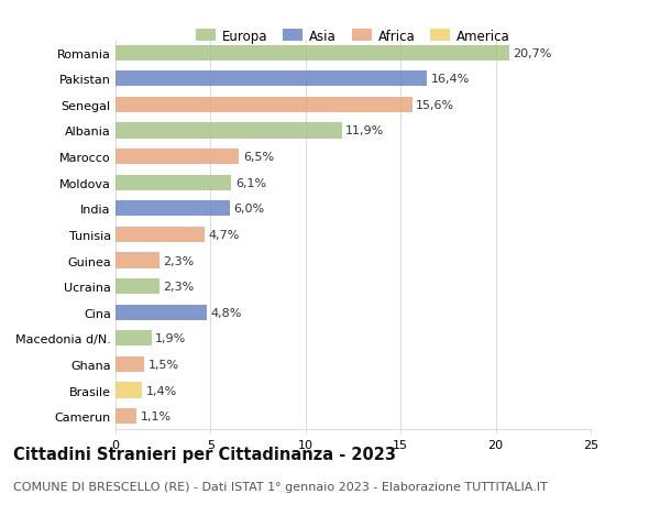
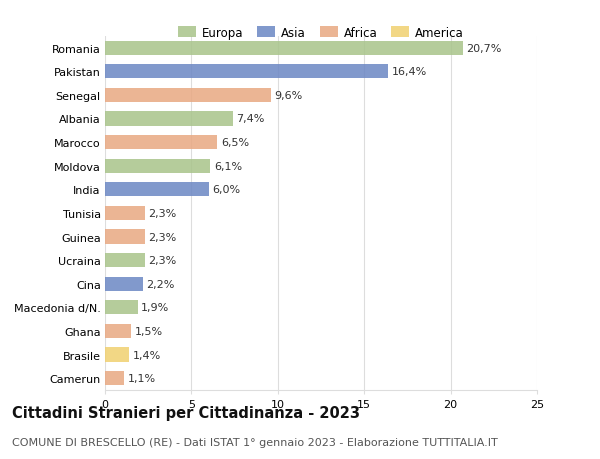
Senegal: 15,6% -> 9,6%
Albania: 11,9% -> 7,4%
Tunisia: 4,7% -> 2,3%
Cina: 4,8% -> 2,2%
